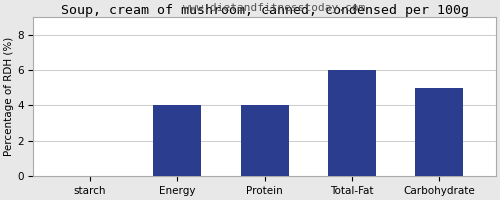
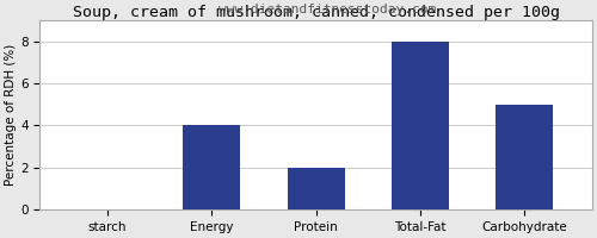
Protein: 4 -> 2
Total-Fat: 6 -> 8
